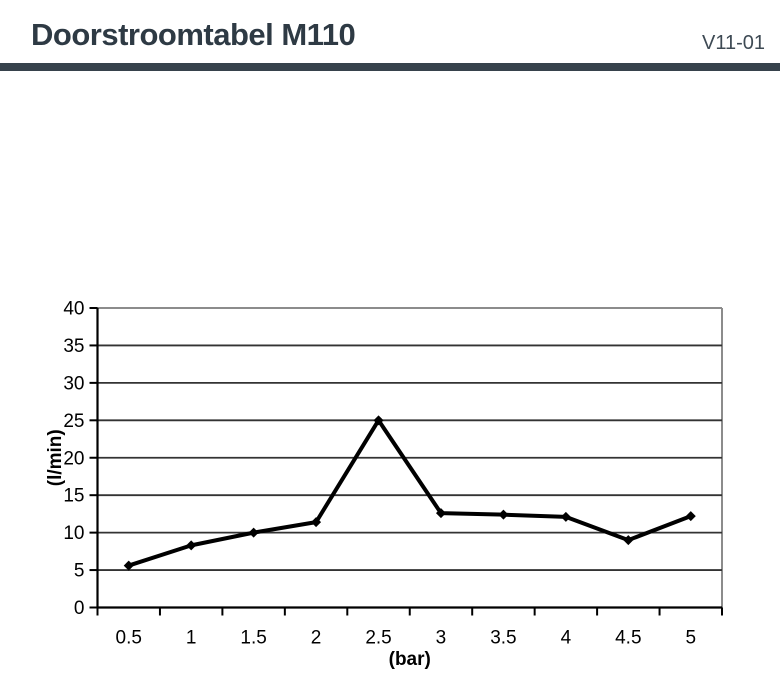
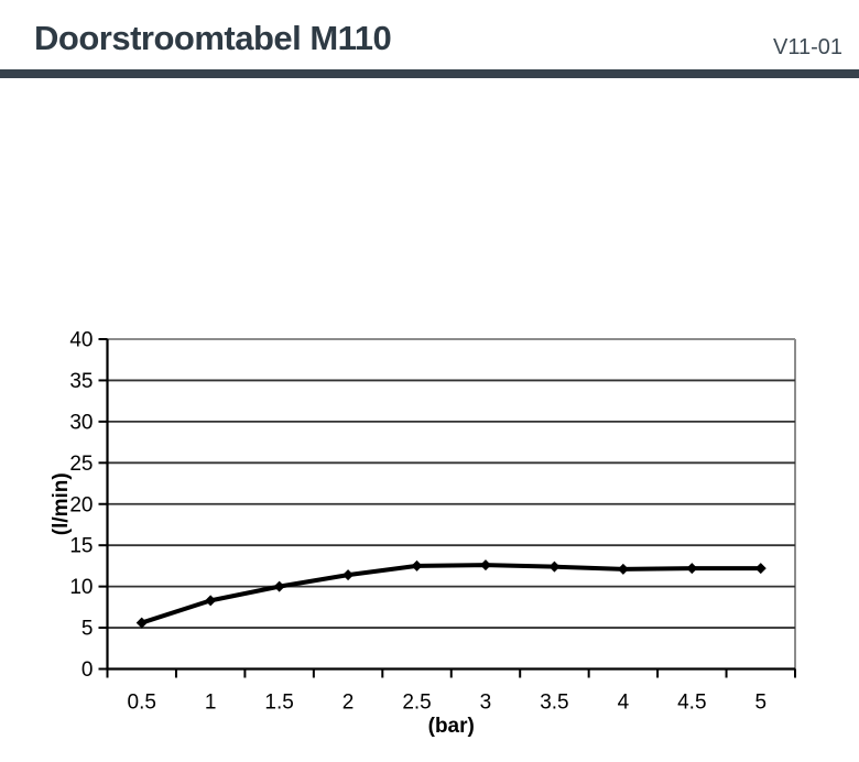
2.5: 25 -> 12
4.5: 9 -> 12
